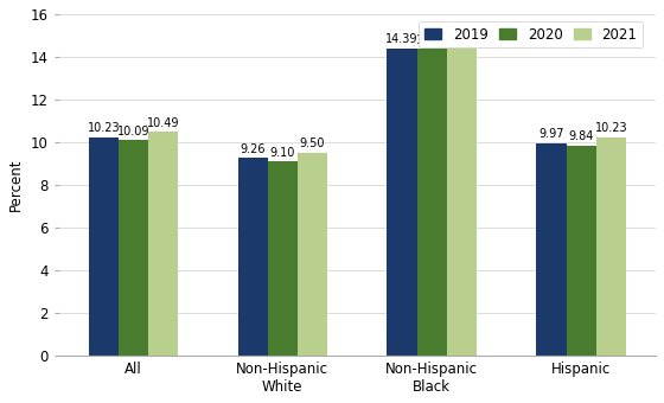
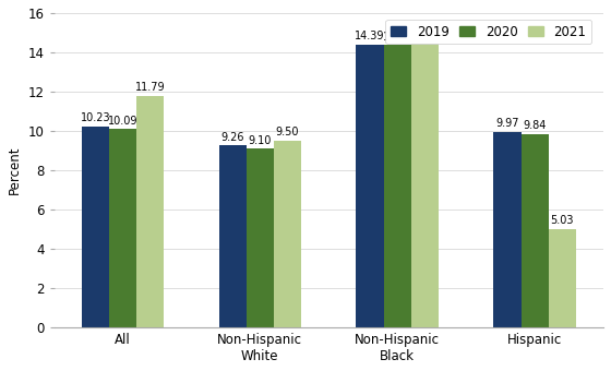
2021/All: 10.49 -> 11.79
2021/Hispanic: 10.23 -> 5.03
